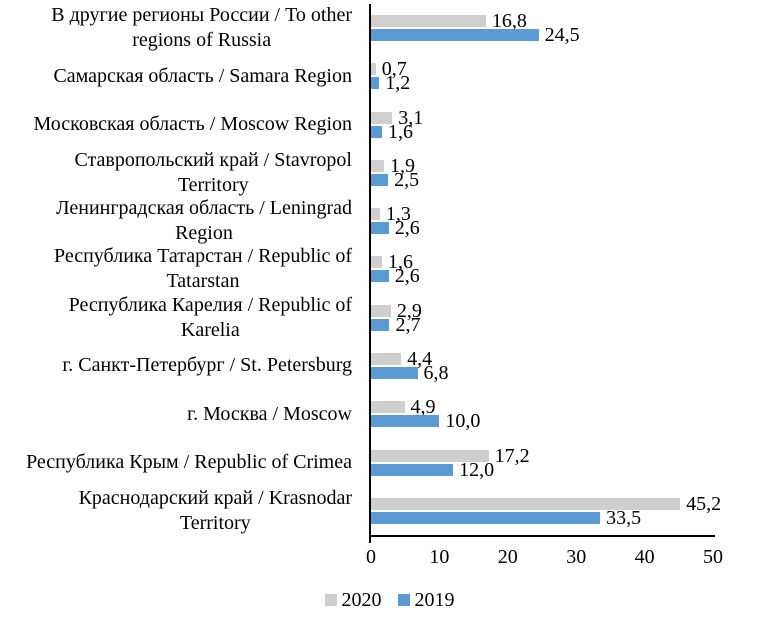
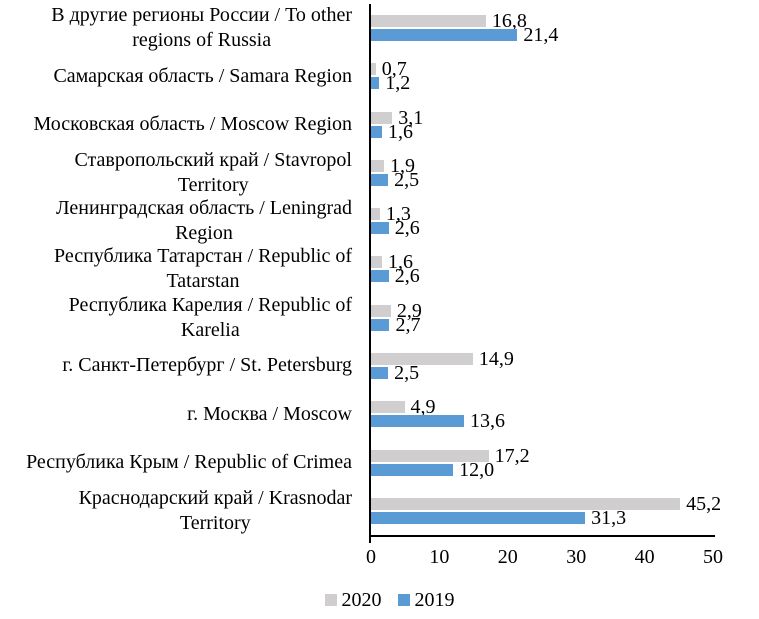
2019/В другие регионы России / To other regions of Russia: 24,5 -> 21,4
2020/г. Санкт-Петербург / St. Petersburg: 4,4 -> 14,9
2019/г. Санкт-Петербург / St. Petersburg: 6,8 -> 2,5
2019/г. Москва / Moscow: 10,0 -> 13,6
2019/Краснодарский край / Krasnodar Territory: 33,5 -> 31,3
